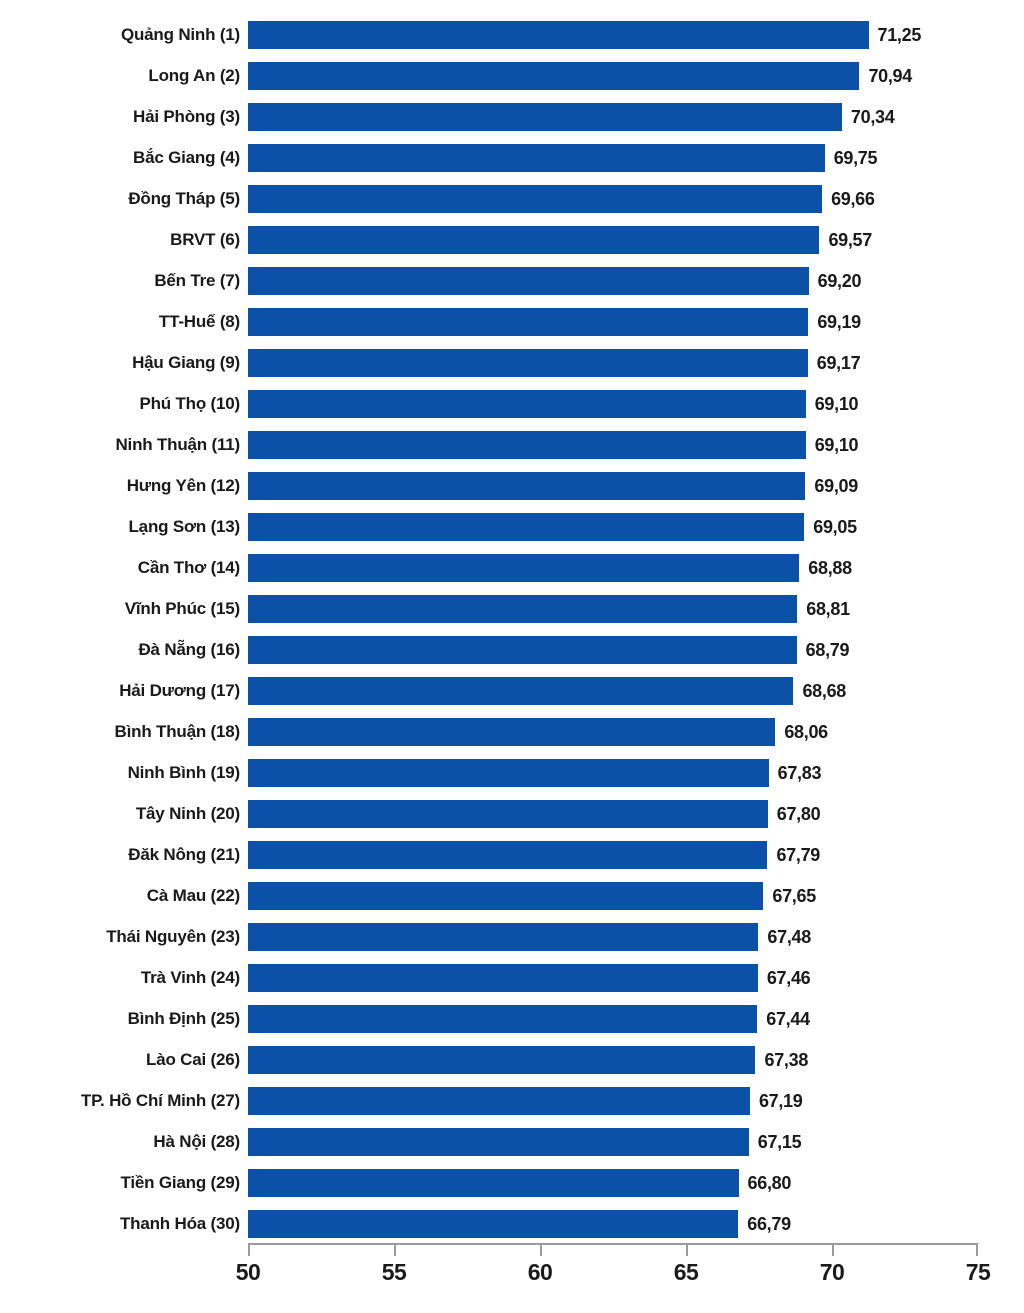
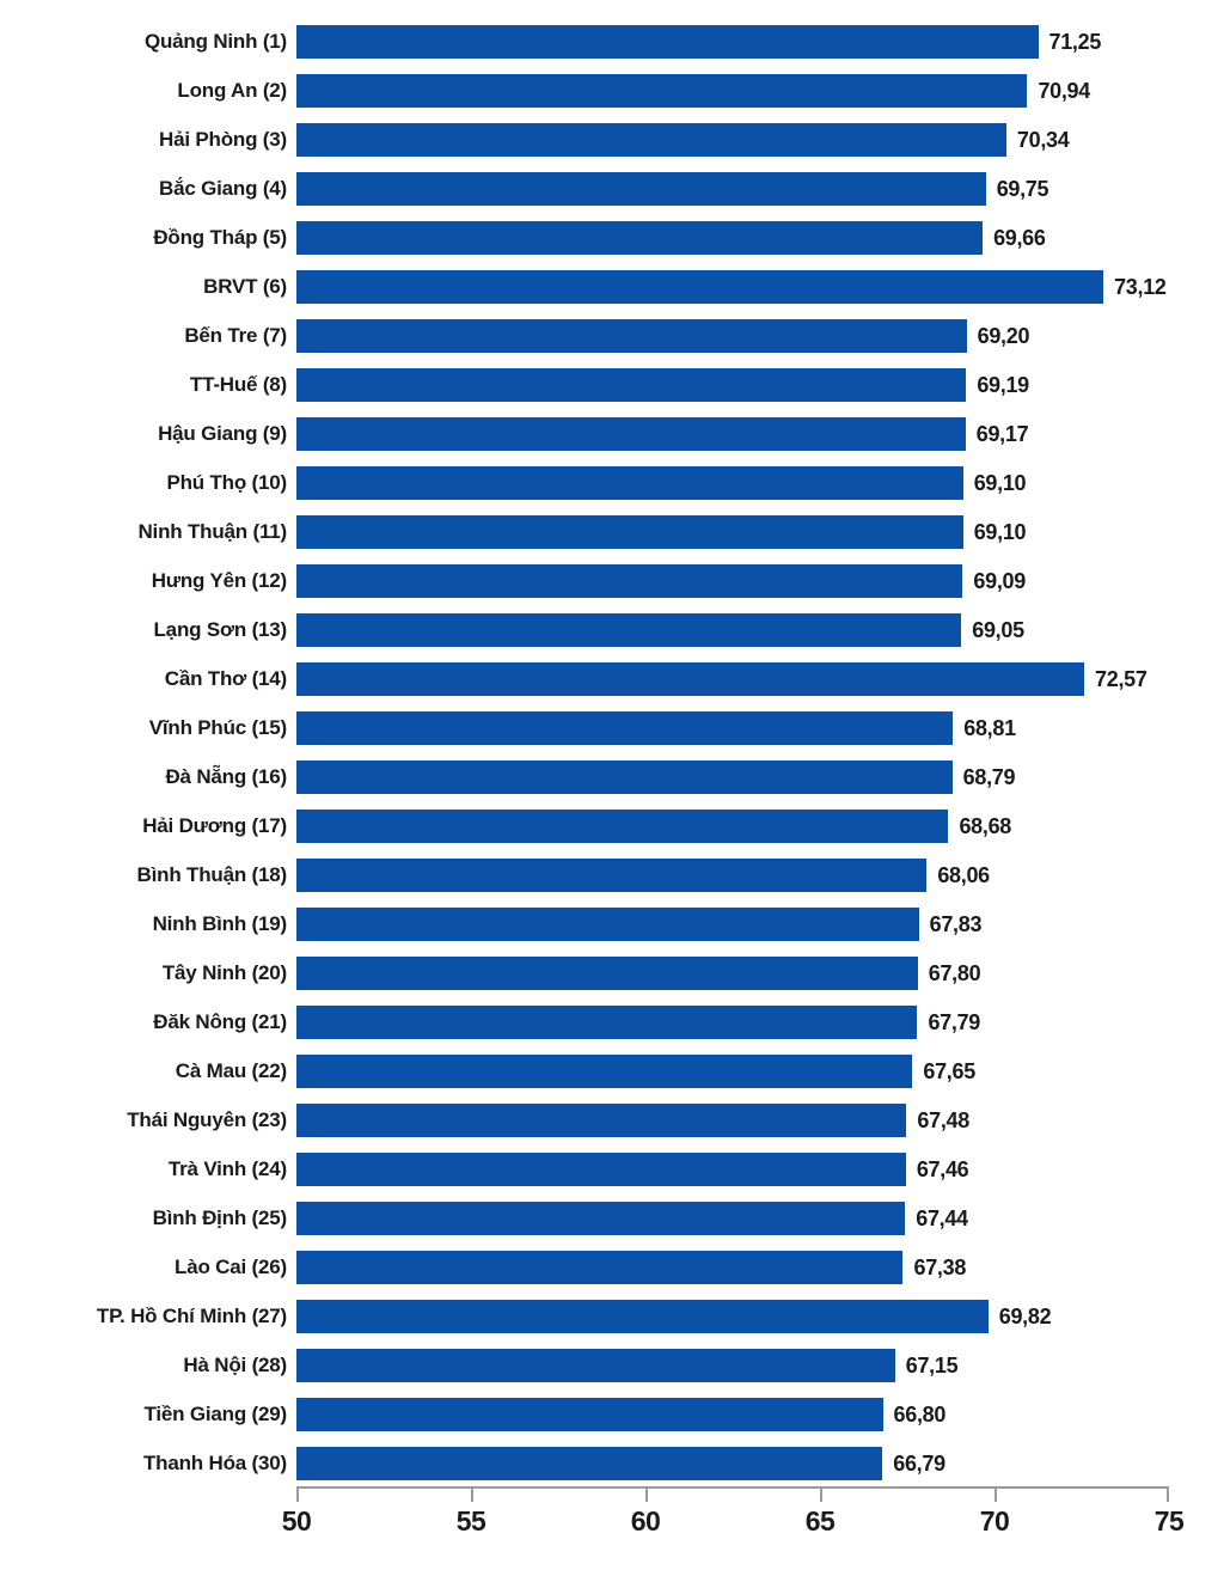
BRVT (6): 69,57 -> 73,12
Cần Thơ (14): 68,88 -> 72,57
TP. Hồ Chí Minh (27): 67,19 -> 69,82
